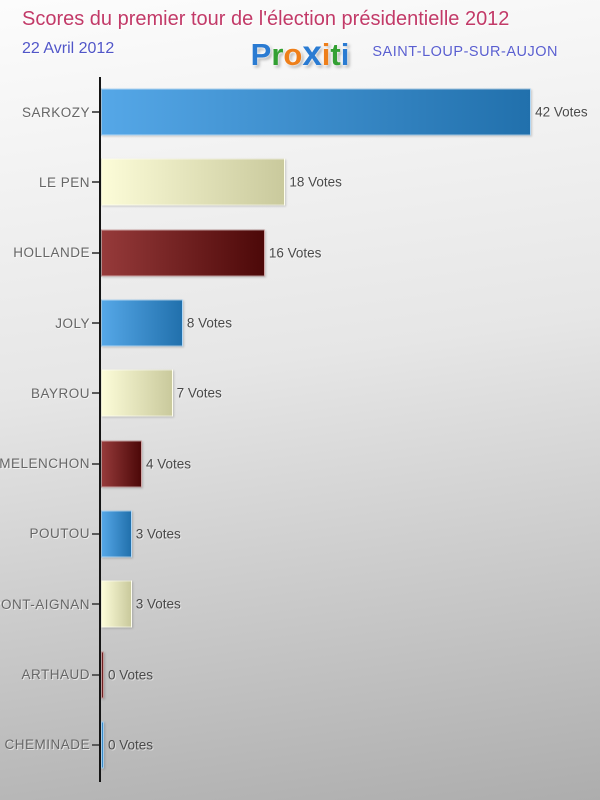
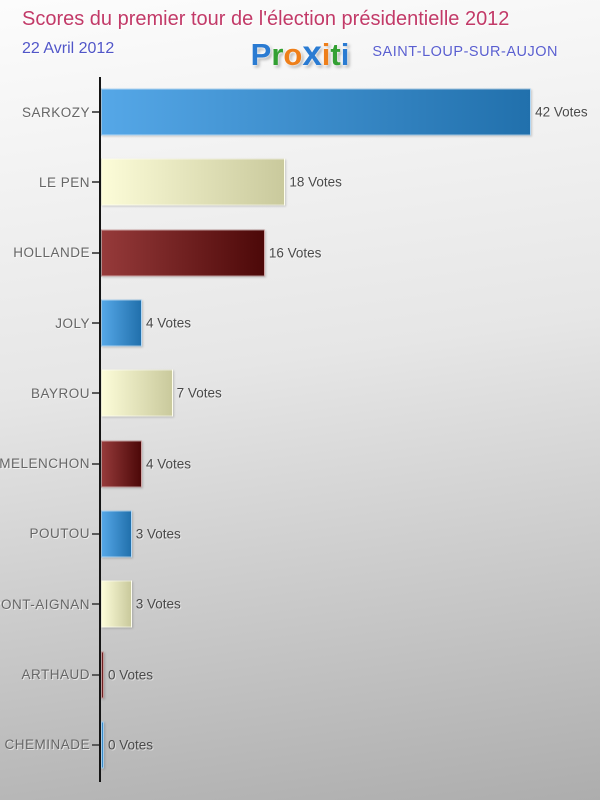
JOLY: 8 -> 4
